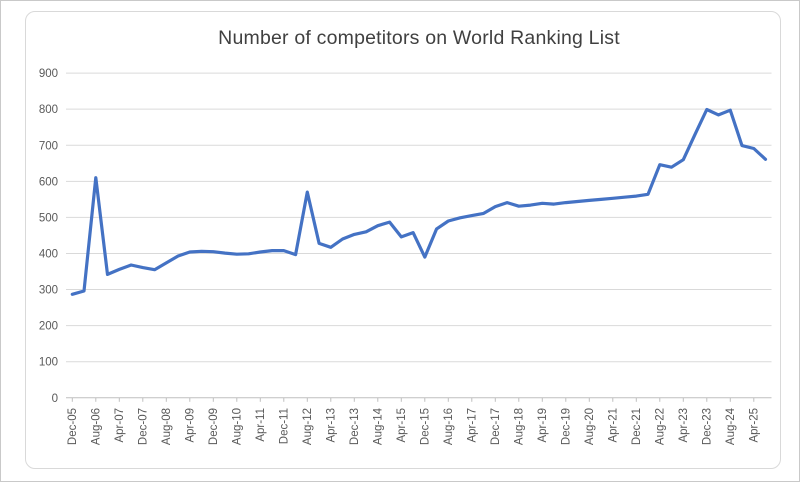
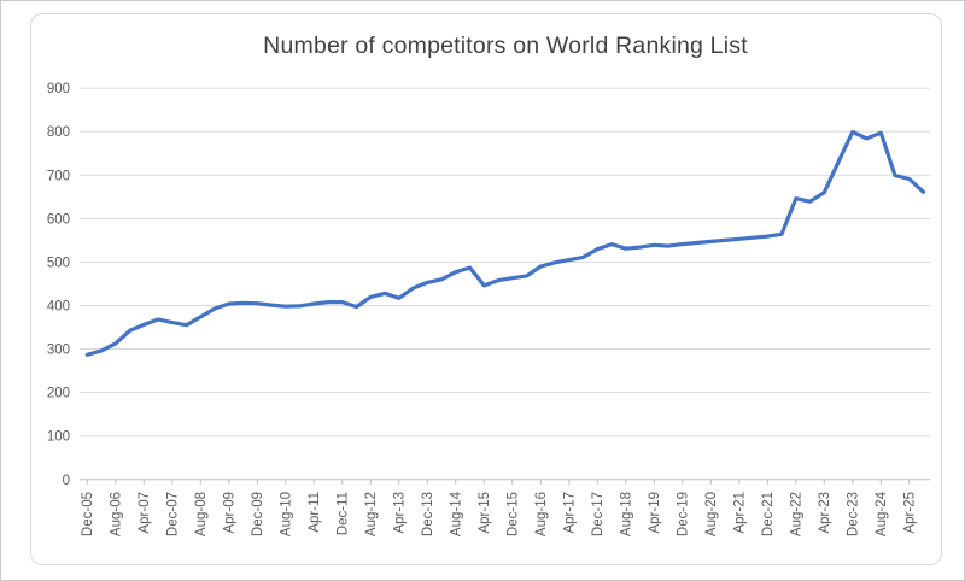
Aug-06: 610 -> 310
Aug-12: 570 -> 420
Dec-15: 390 -> 460
